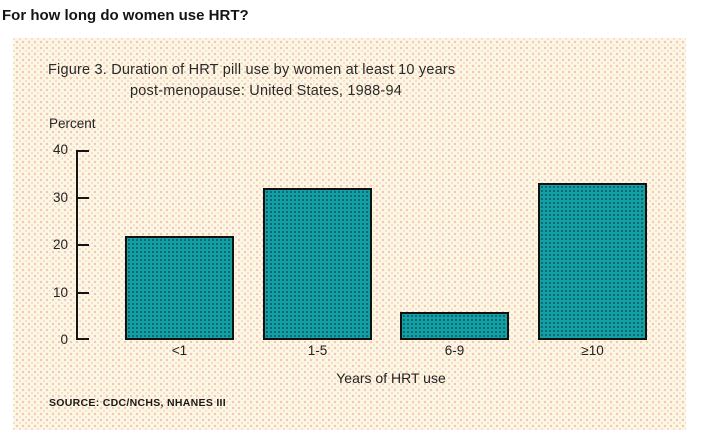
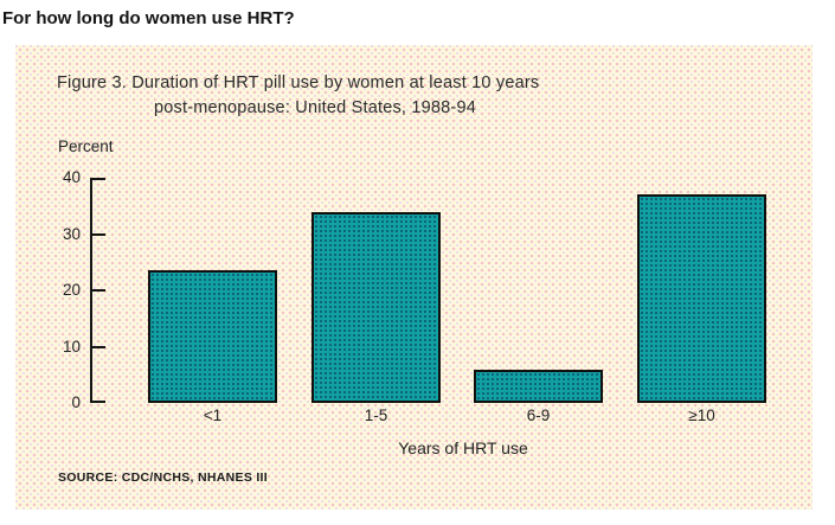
<1: 22 -> 24
1-5: 32 -> 34
≥10: 33 -> 37
